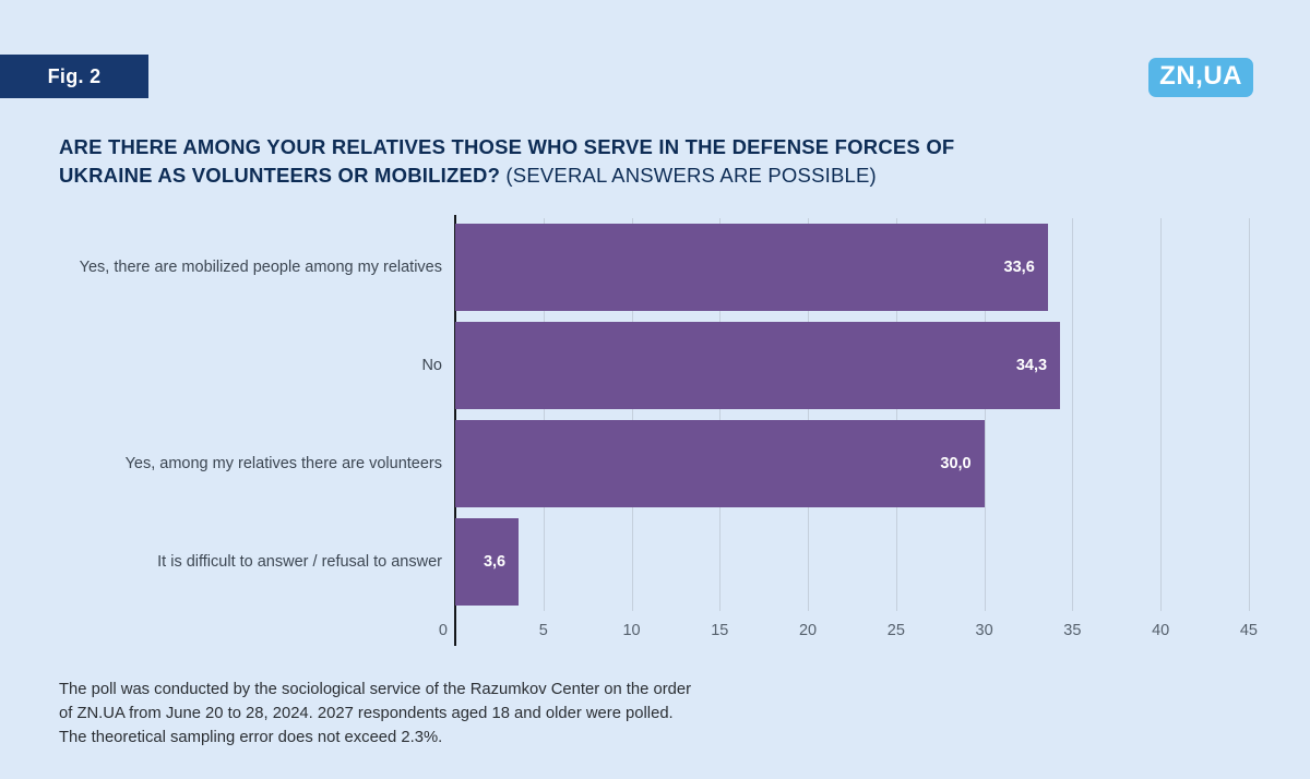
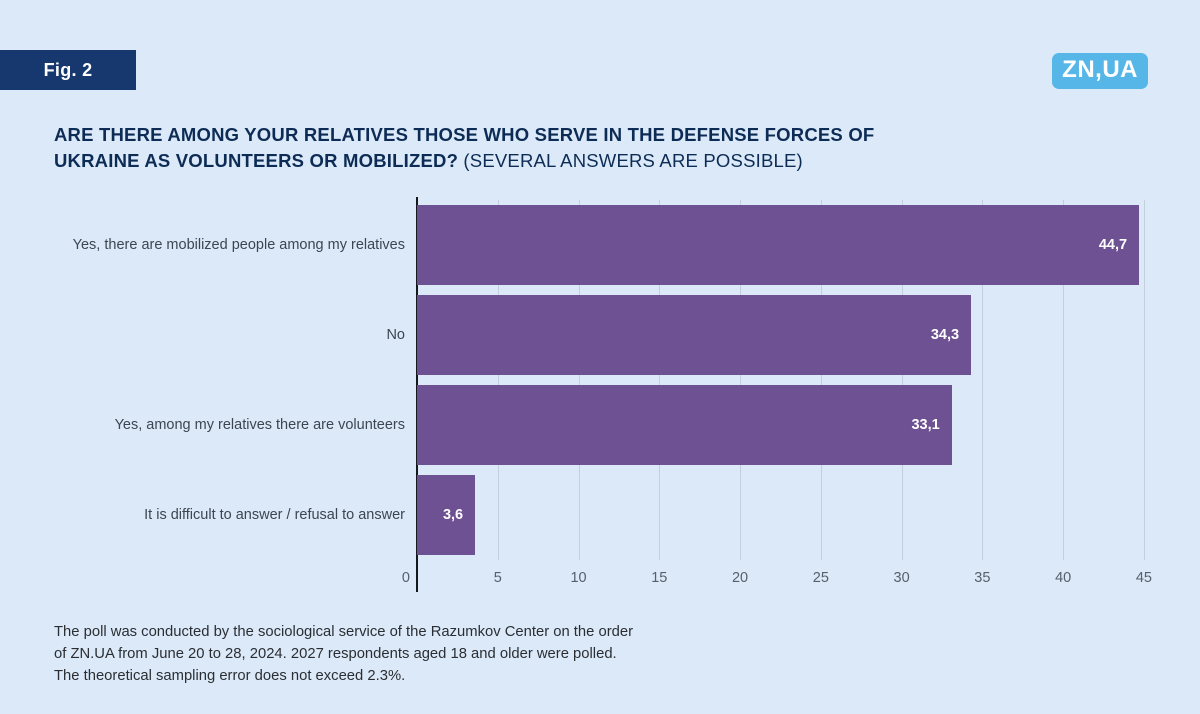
Yes, there are mobilized people among my relatives: 33,6 -> 44,7
Yes, among my relatives there are volunteers: 30,0 -> 33,1
